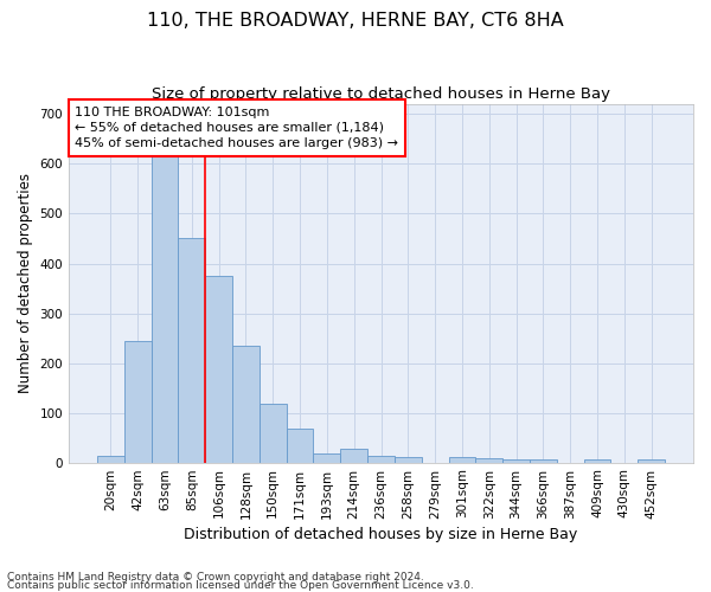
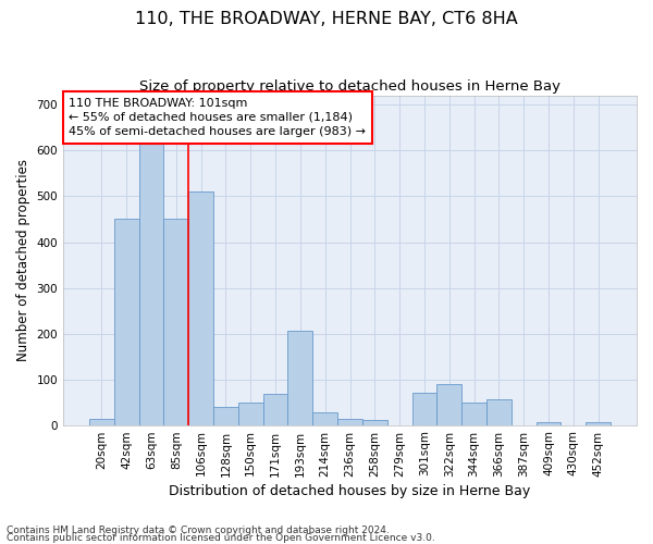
42sqm: 245 -> 450
106sqm: 375 -> 510
128sqm: 235 -> 40
150sqm: 118 -> 50
193sqm: 17 -> 205
301sqm: 10 -> 70
322sqm: 8 -> 90
344sqm: 6 -> 50
366sqm: 6 -> 55
